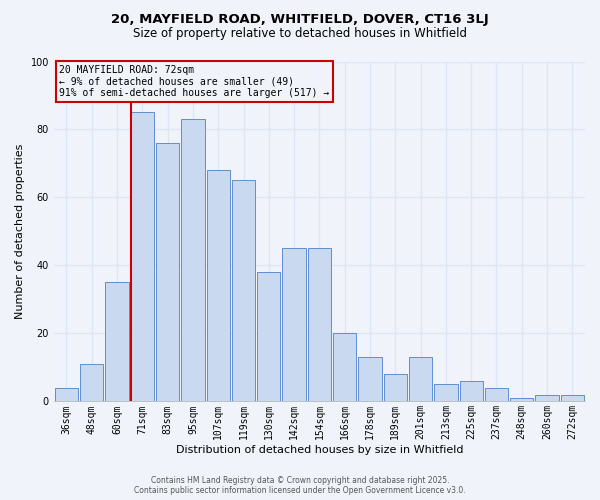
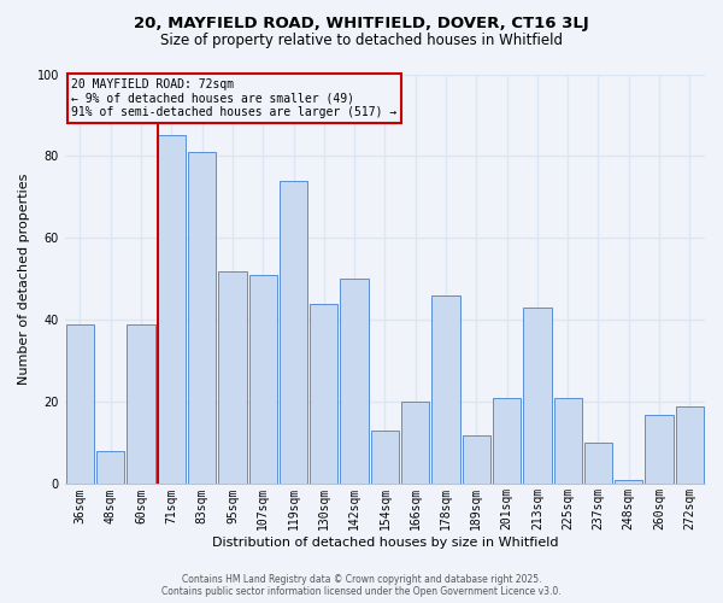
36sqm: 4 -> 39
48sqm: 11 -> 8
60sqm: 35 -> 39
83sqm: 76 -> 81
95sqm: 83 -> 52
107sqm: 68 -> 51
119sqm: 65 -> 74
130sqm: 38 -> 44
142sqm: 45 -> 50
154sqm: 45 -> 13
178sqm: 13 -> 46
189sqm: 8 -> 12
201sqm: 13 -> 21
213sqm: 5 -> 43
225sqm: 6 -> 21
237sqm: 4 -> 10
260sqm: 2 -> 17
272sqm: 2 -> 19
